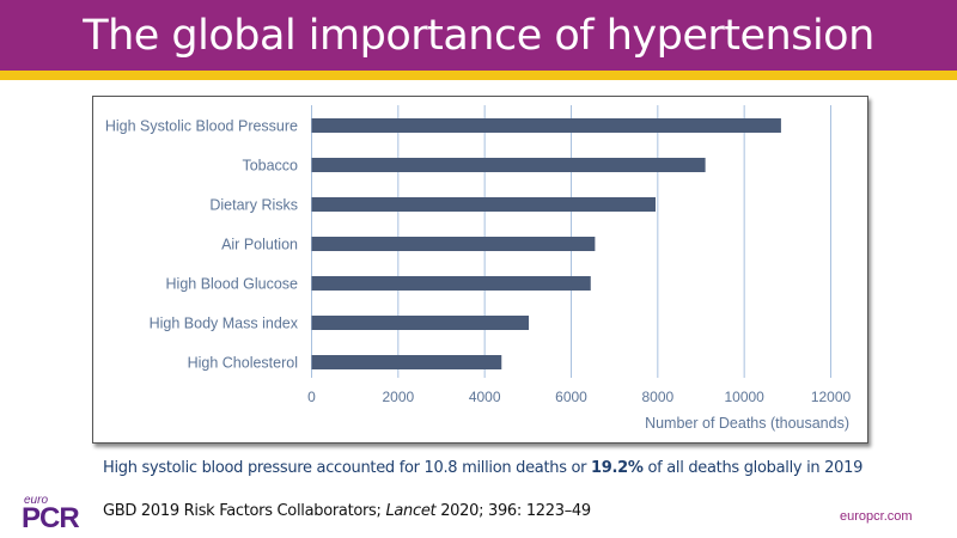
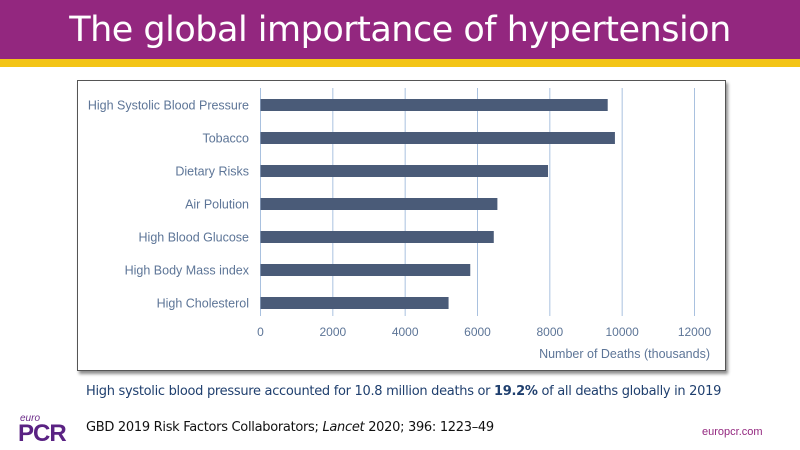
High Systolic Blood Pressure: 10800 -> 9600
Tobacco: 9100 -> 9800
High Body Mass index: 5000 -> 5800
High Cholesterol: 4400 -> 5200
